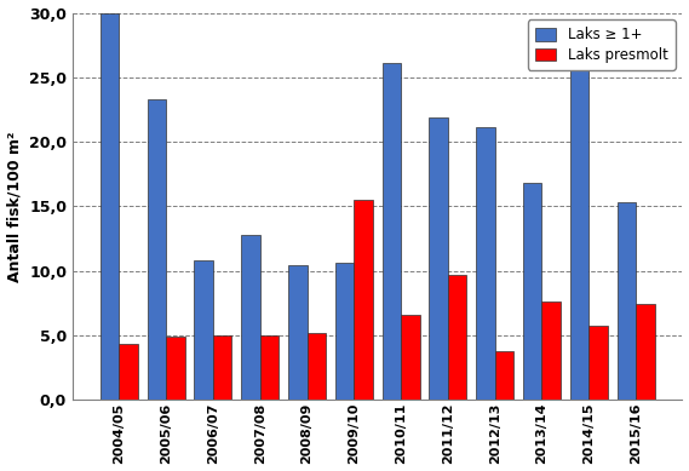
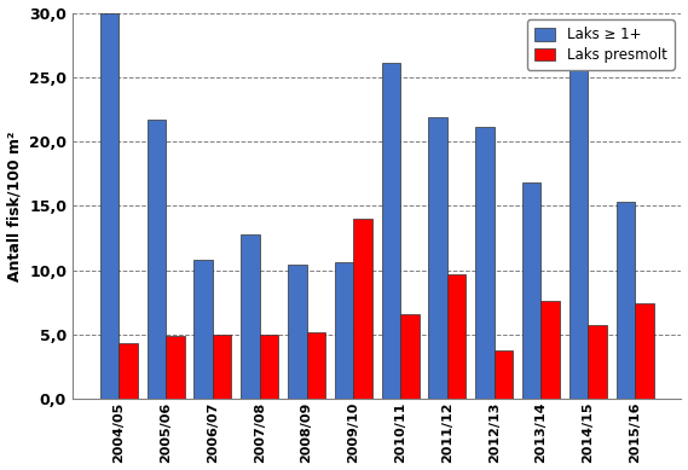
Laks ≥ 1+/2005/06: 23,3 -> 21,7
Laks presmolt/2009/10: 15,5 -> 14,0
